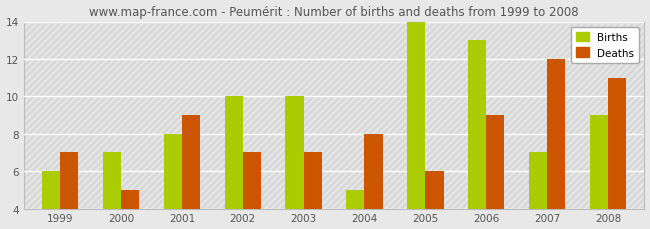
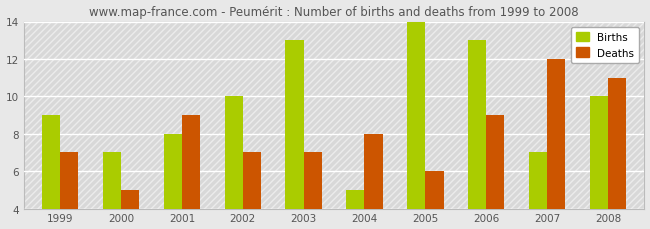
Births/1999: 6 -> 9
Births/2003: 10 -> 13
Births/2008: 9 -> 10
